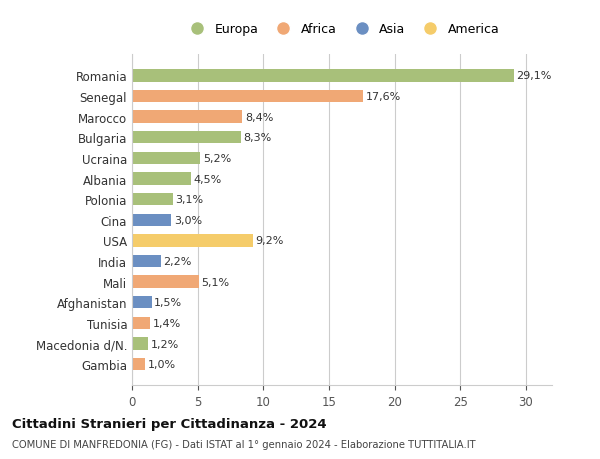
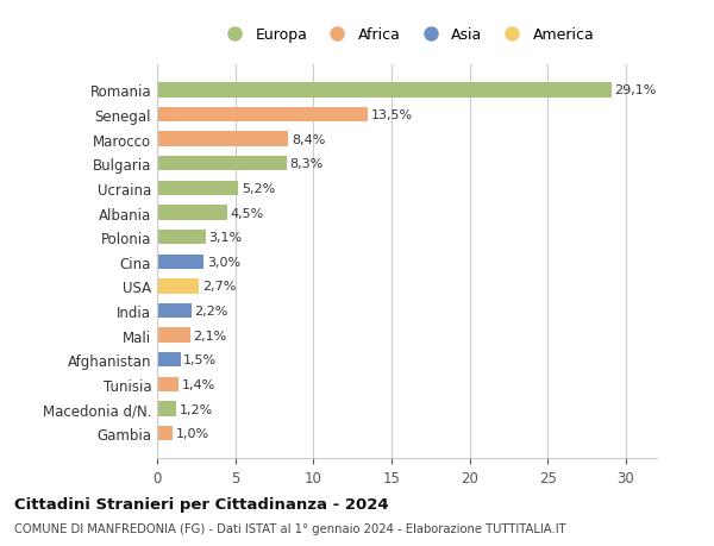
Senegal: 17,6% -> 13,5%
USA: 9,2% -> 2,7%
Mali: 5,1% -> 2,1%
